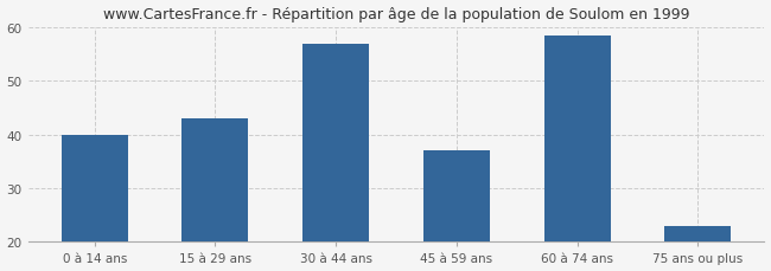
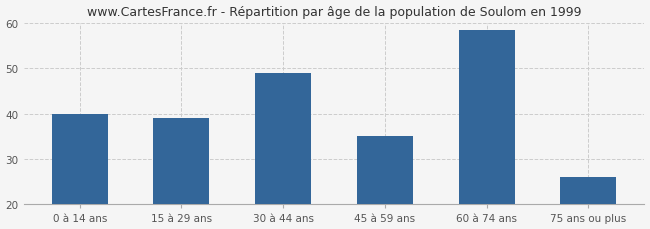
15 à 29 ans: 43.0 -> 39.0
30 à 44 ans: 57.0 -> 49.0
45 à 59 ans: 37.0 -> 35.0
75 ans ou plus: 23.0 -> 26.0
